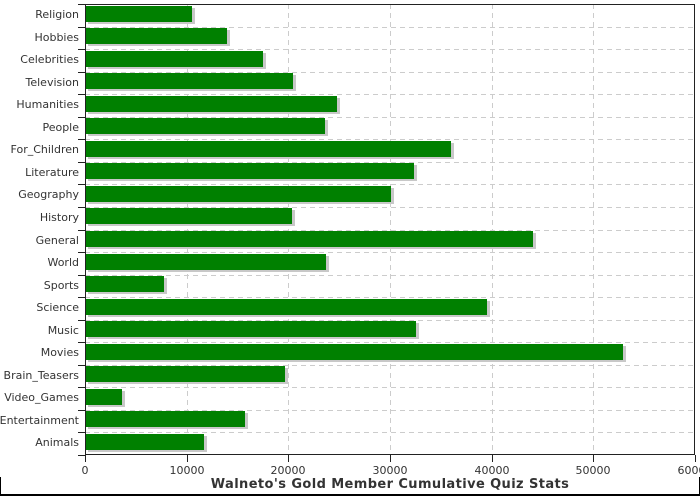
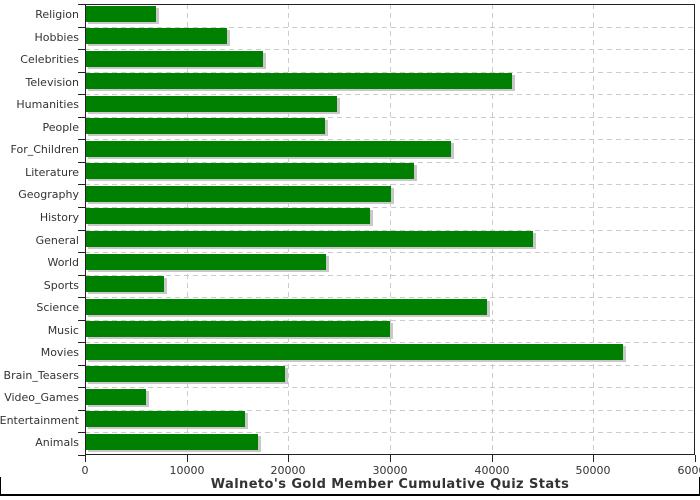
Religion: 10000 -> 7000
Television: 20000 -> 42000
History: 20000 -> 28000
Music: 33000 -> 30000
Video_Games: 4000 -> 6000
Animals: 12000 -> 17000
